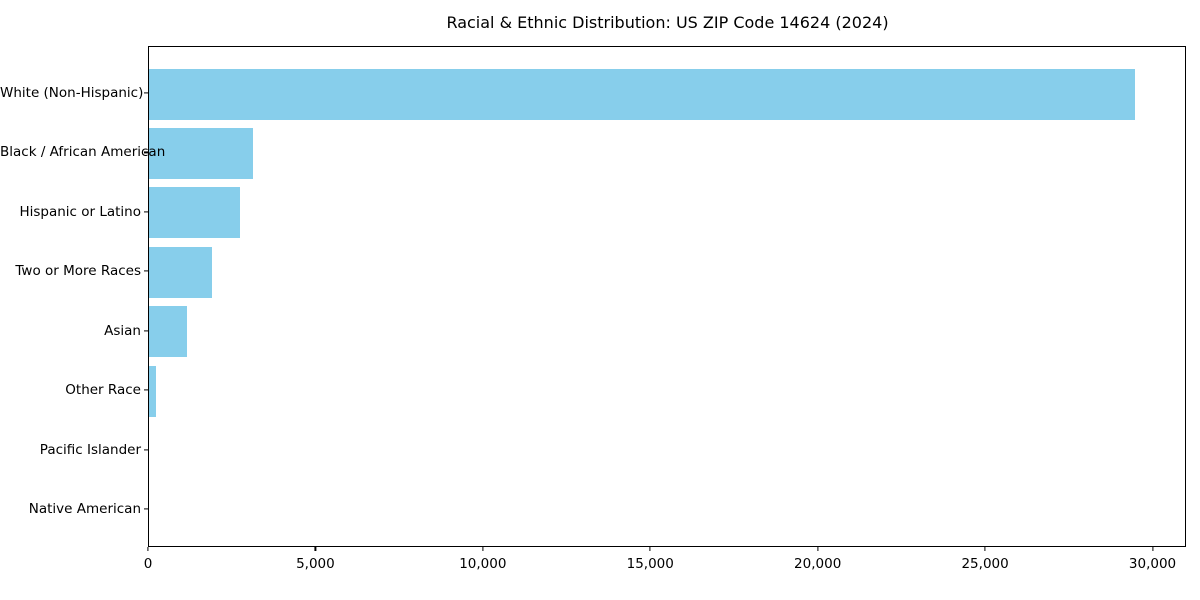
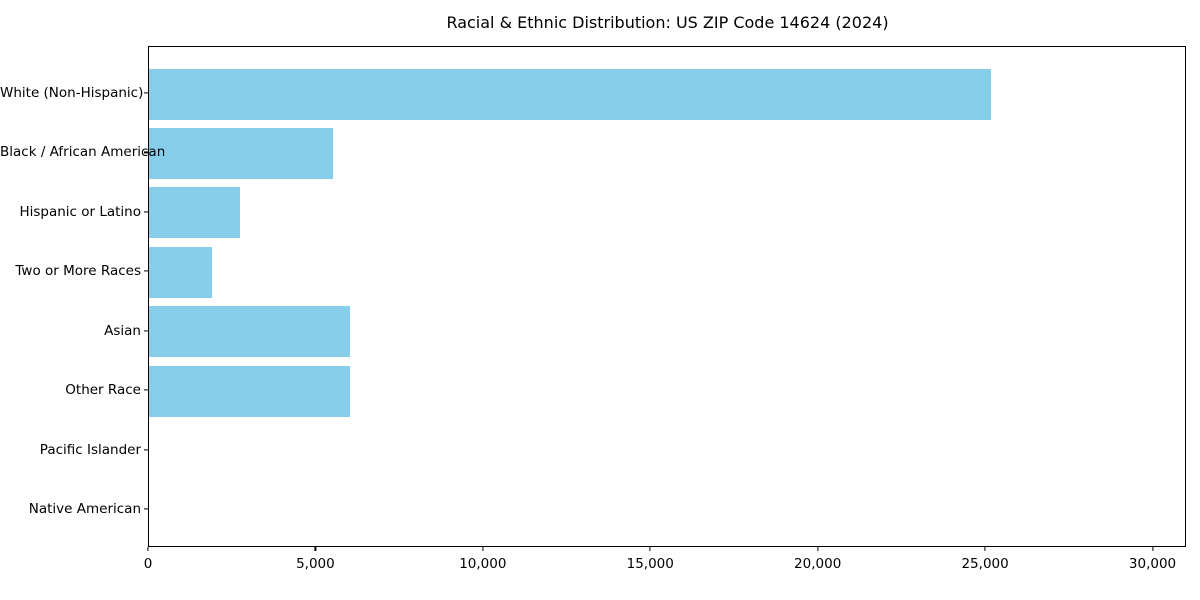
White (Non-Hispanic): 29500 -> 25200
Black / African American: 3100 -> 5500
Asian: 1100 -> 6000
Other Race: 200 -> 6000
